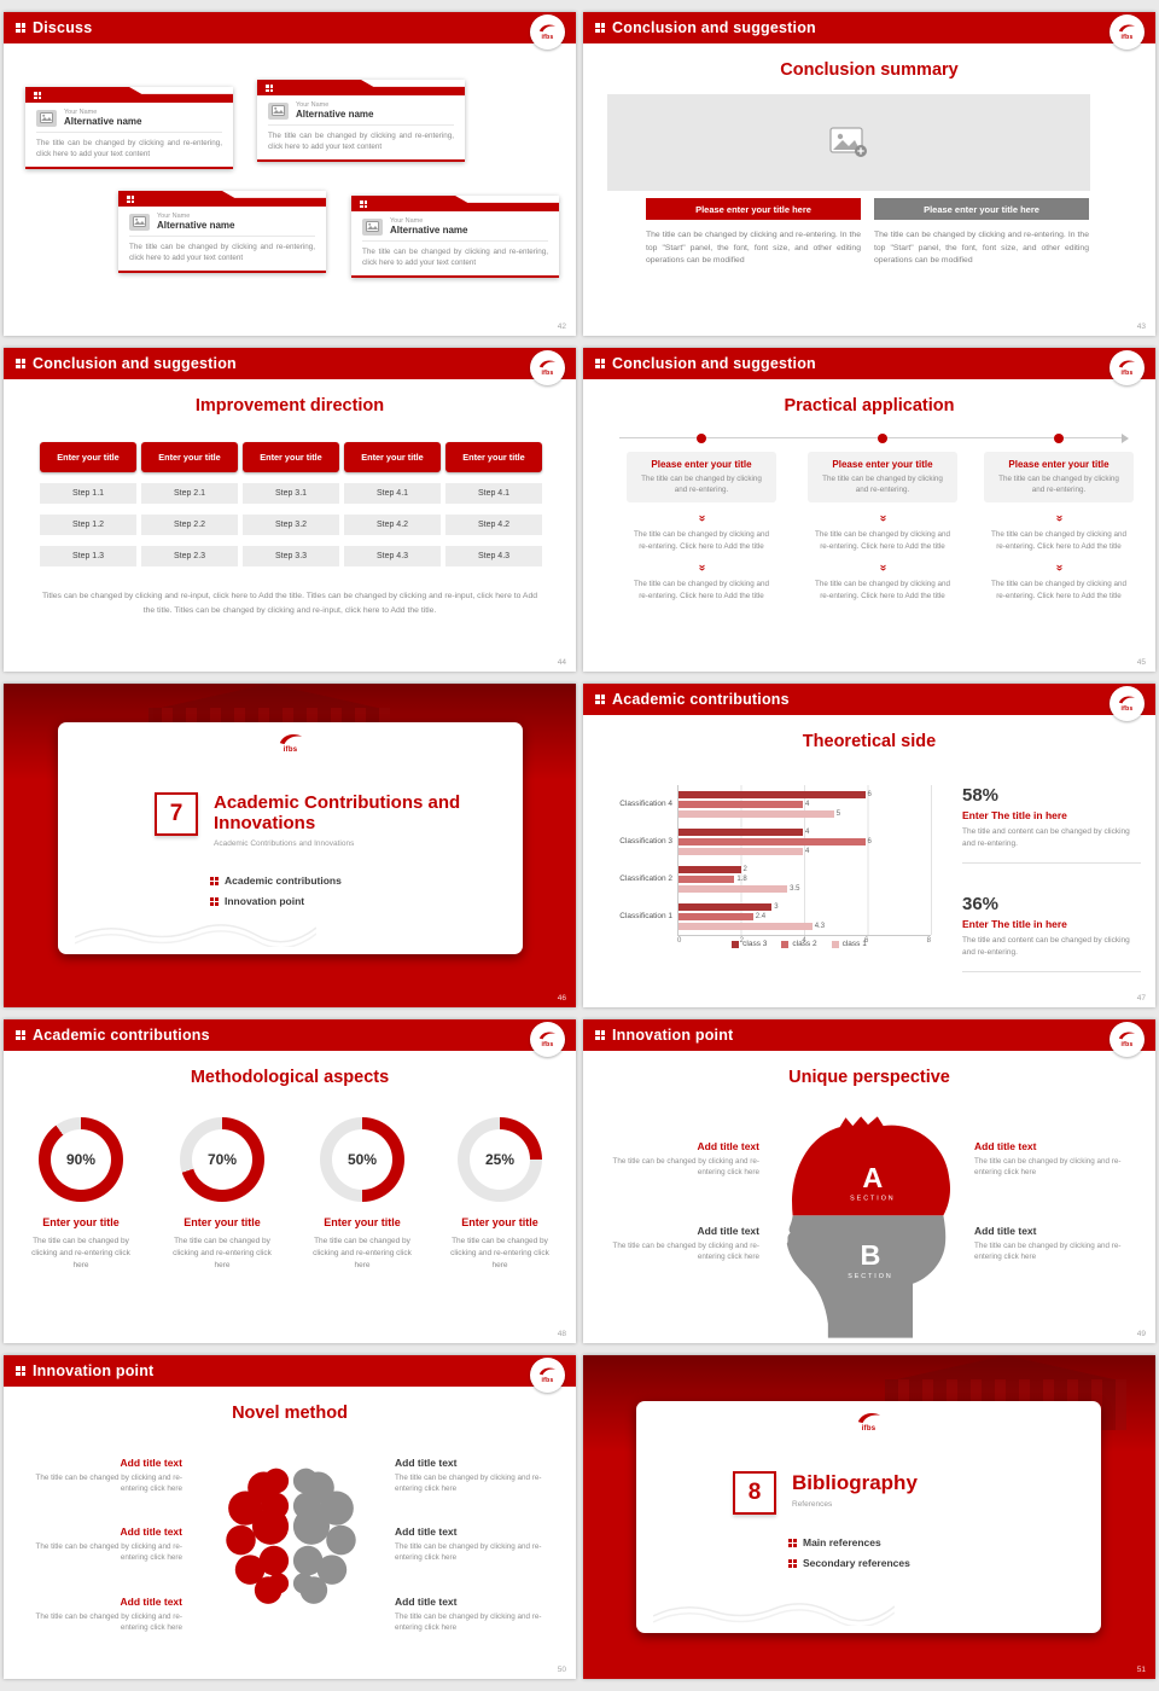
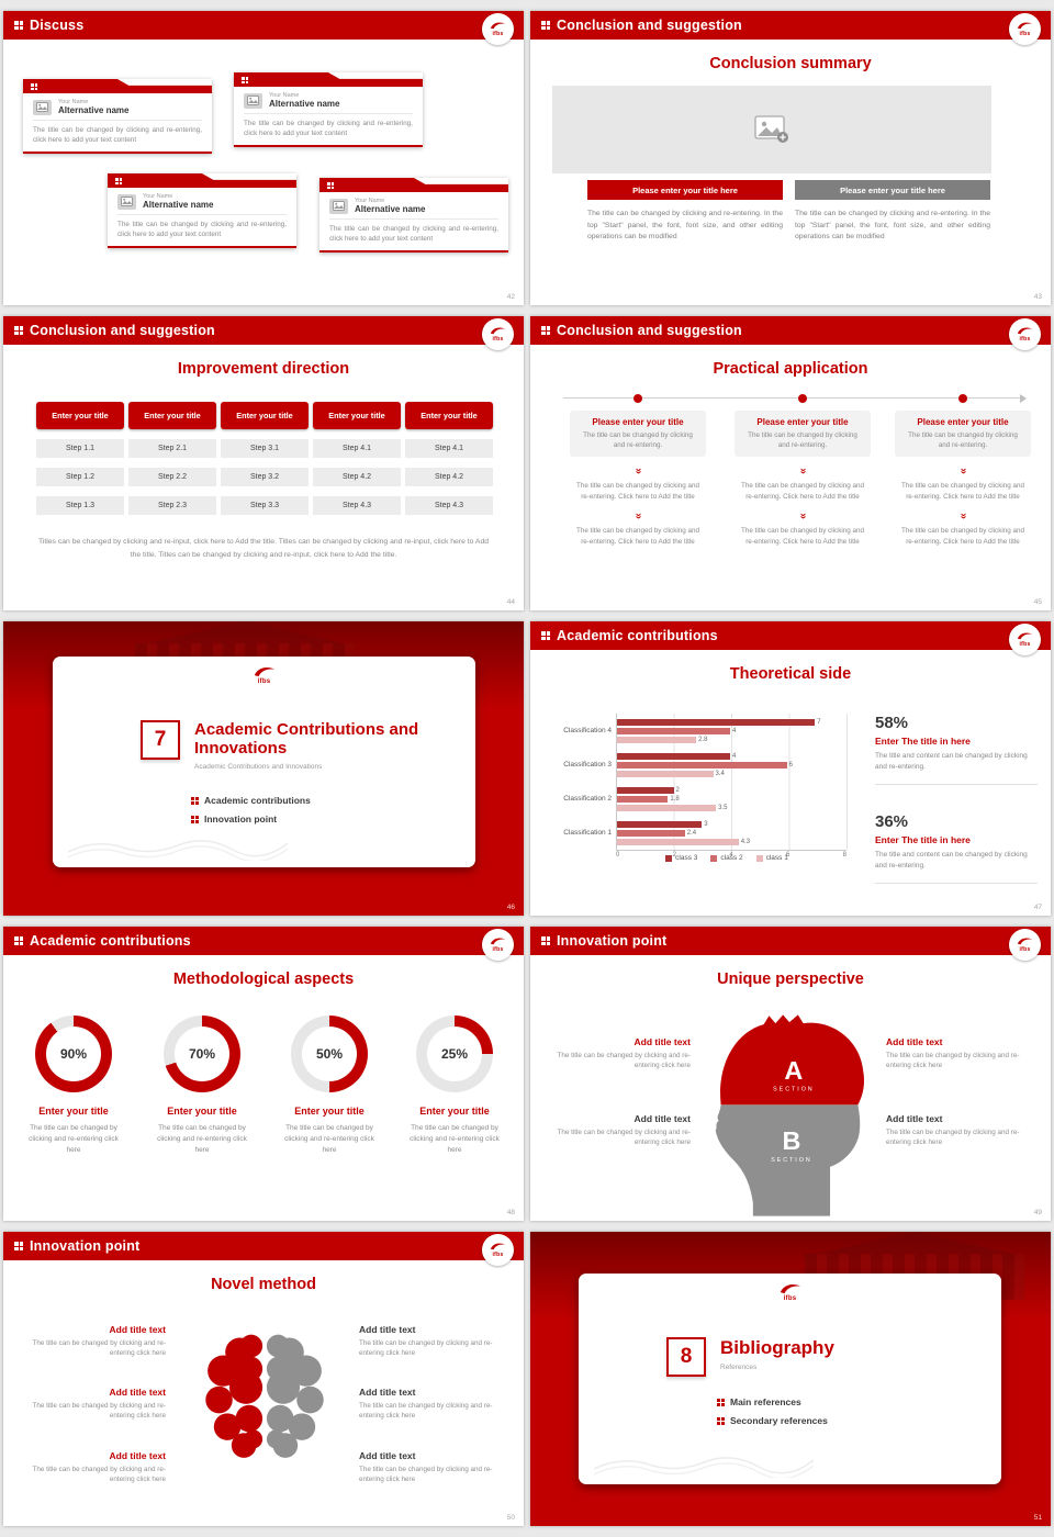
class 1/Classification 3: 4 -> 3.4
class 3/Classification 4: 6 -> 7
class 1/Classification 4: 5 -> 2.8
